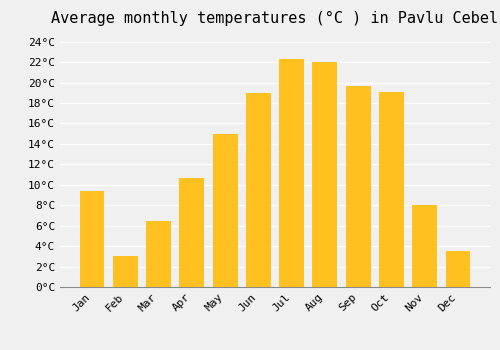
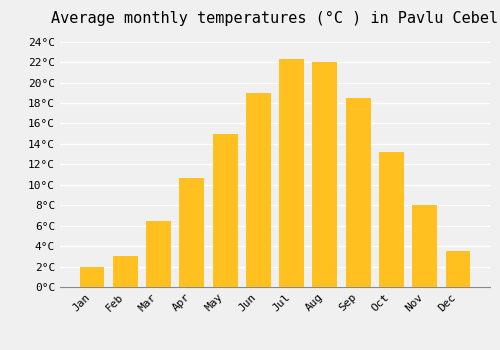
Jan: 9.4°C -> 2.0°C
Sep: 19.7°C -> 18.5°C
Oct: 19.1°C -> 13.2°C
